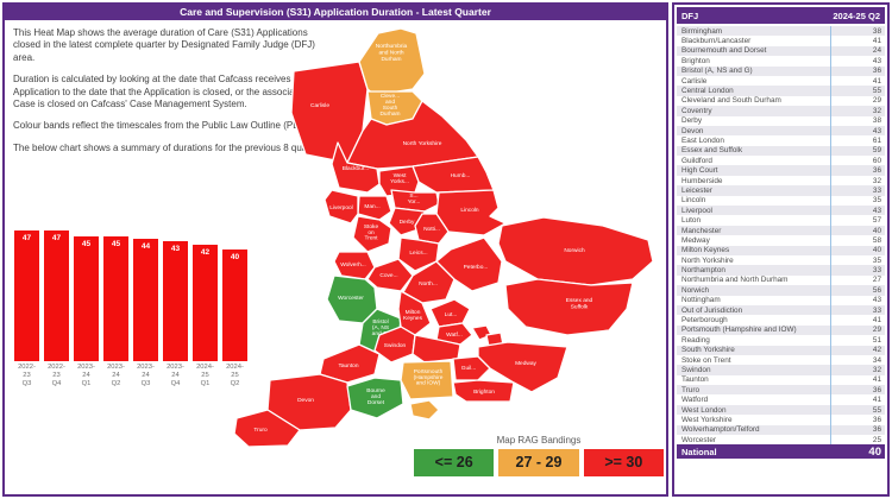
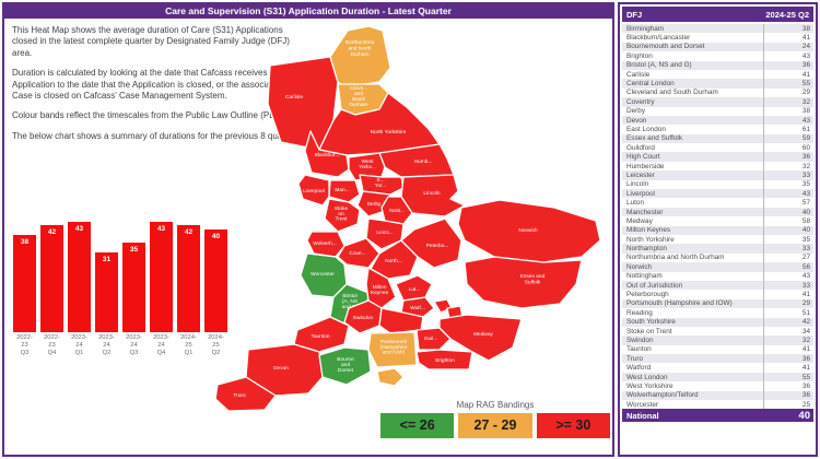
2022-23 Q3: 47 -> 38
2022-23 Q4: 47 -> 42
2023-24 Q1: 45 -> 43
2023-24 Q2: 45 -> 31
2023-24 Q3: 44 -> 35
